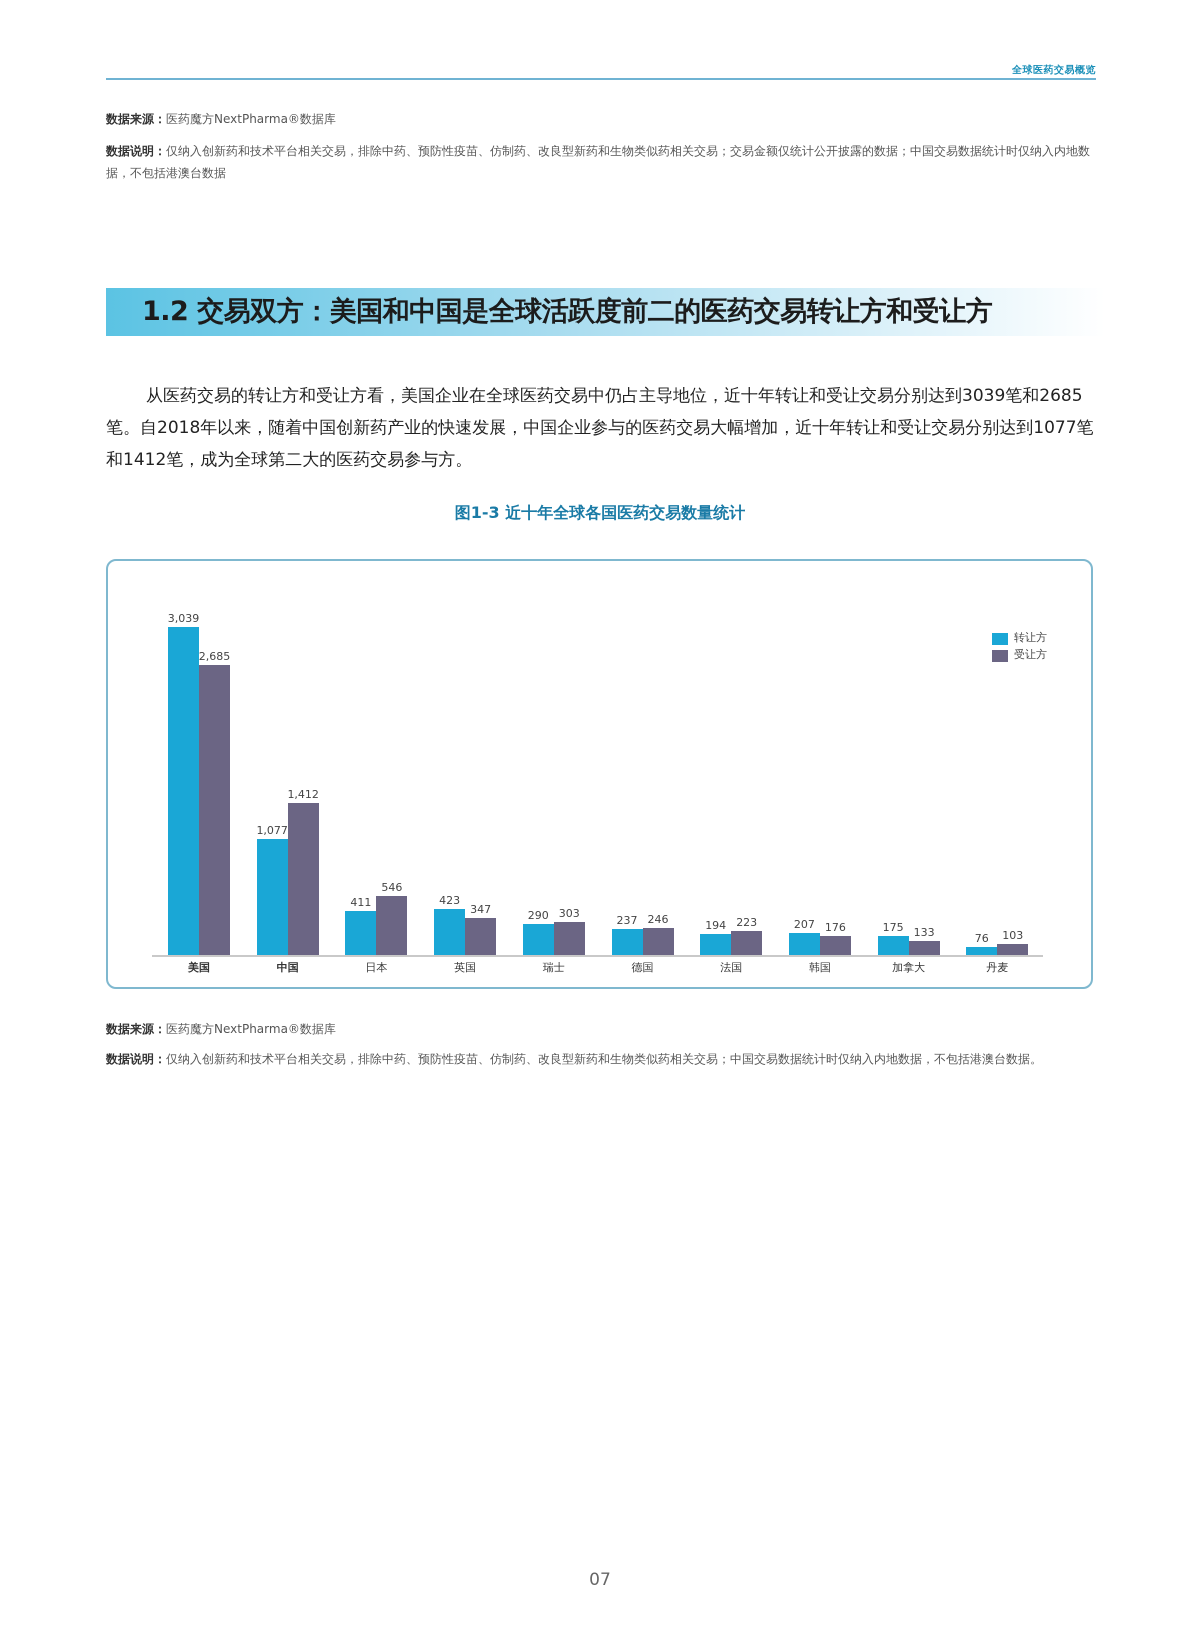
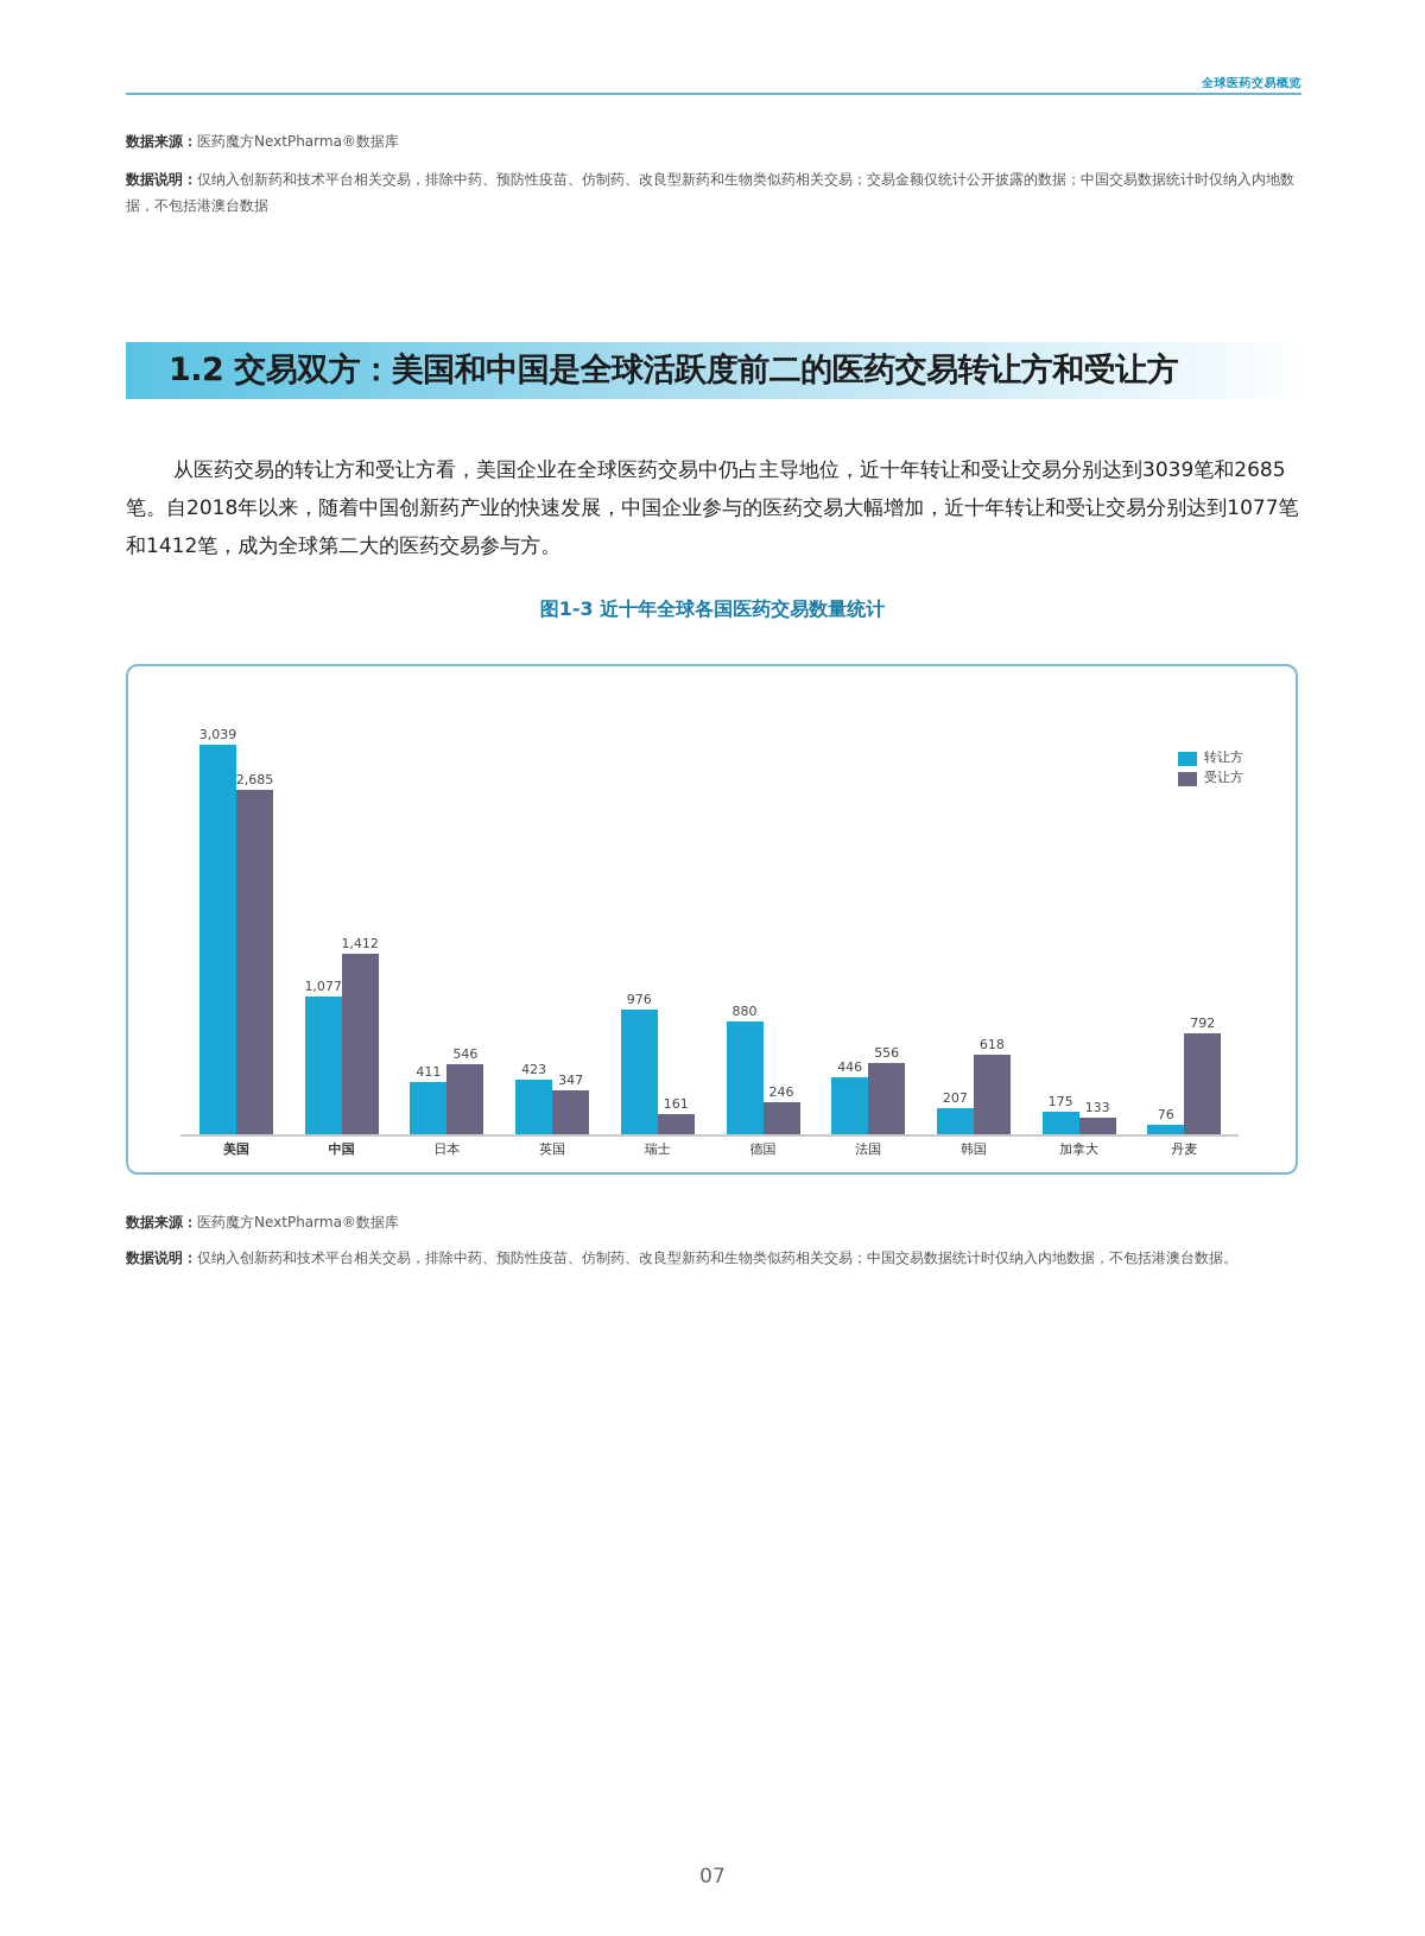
转让方/瑞士: 290 -> 976
受让方/瑞士: 303 -> 161
转让方/德国: 237 -> 880
转让方/法国: 194 -> 446
受让方/法国: 223 -> 556
受让方/韩国: 176 -> 618
受让方/丹麦: 103 -> 792
